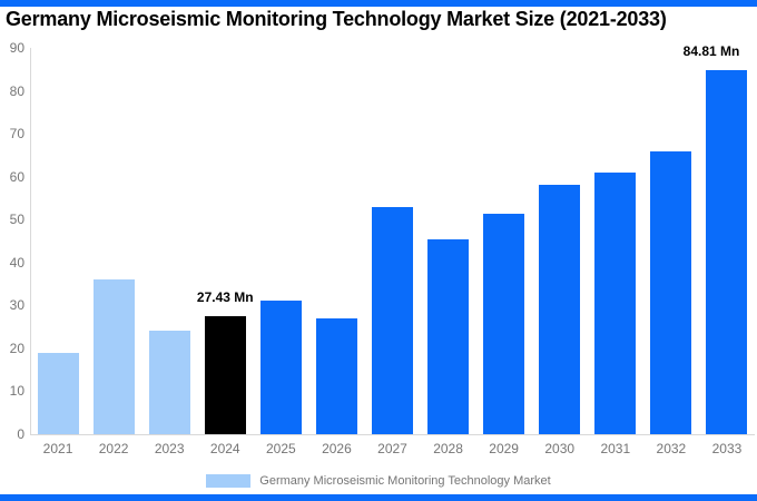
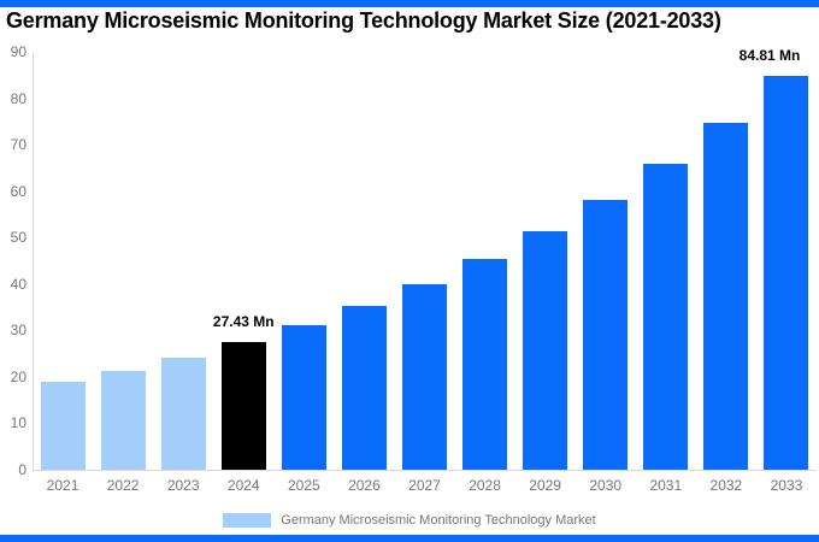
2022: 36 -> 21
2026: 27 -> 35
2027: 53 -> 40
2031: 61 -> 66
2032: 66 -> 75
